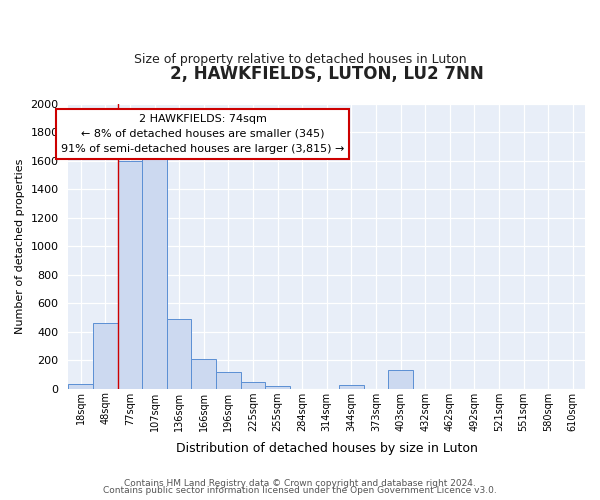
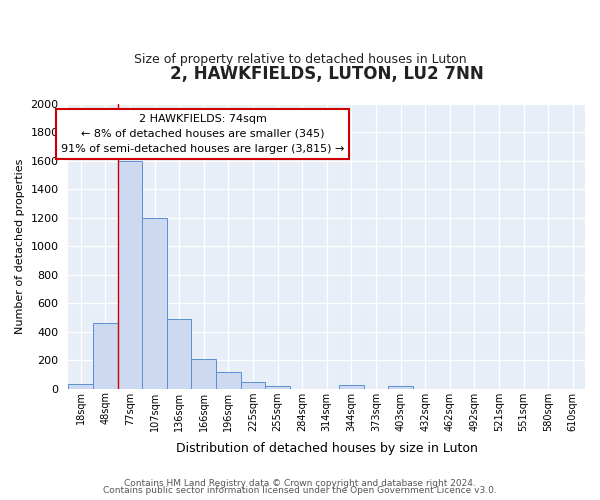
107sqm: 1630 -> 1200
403sqm: 130 -> 20
